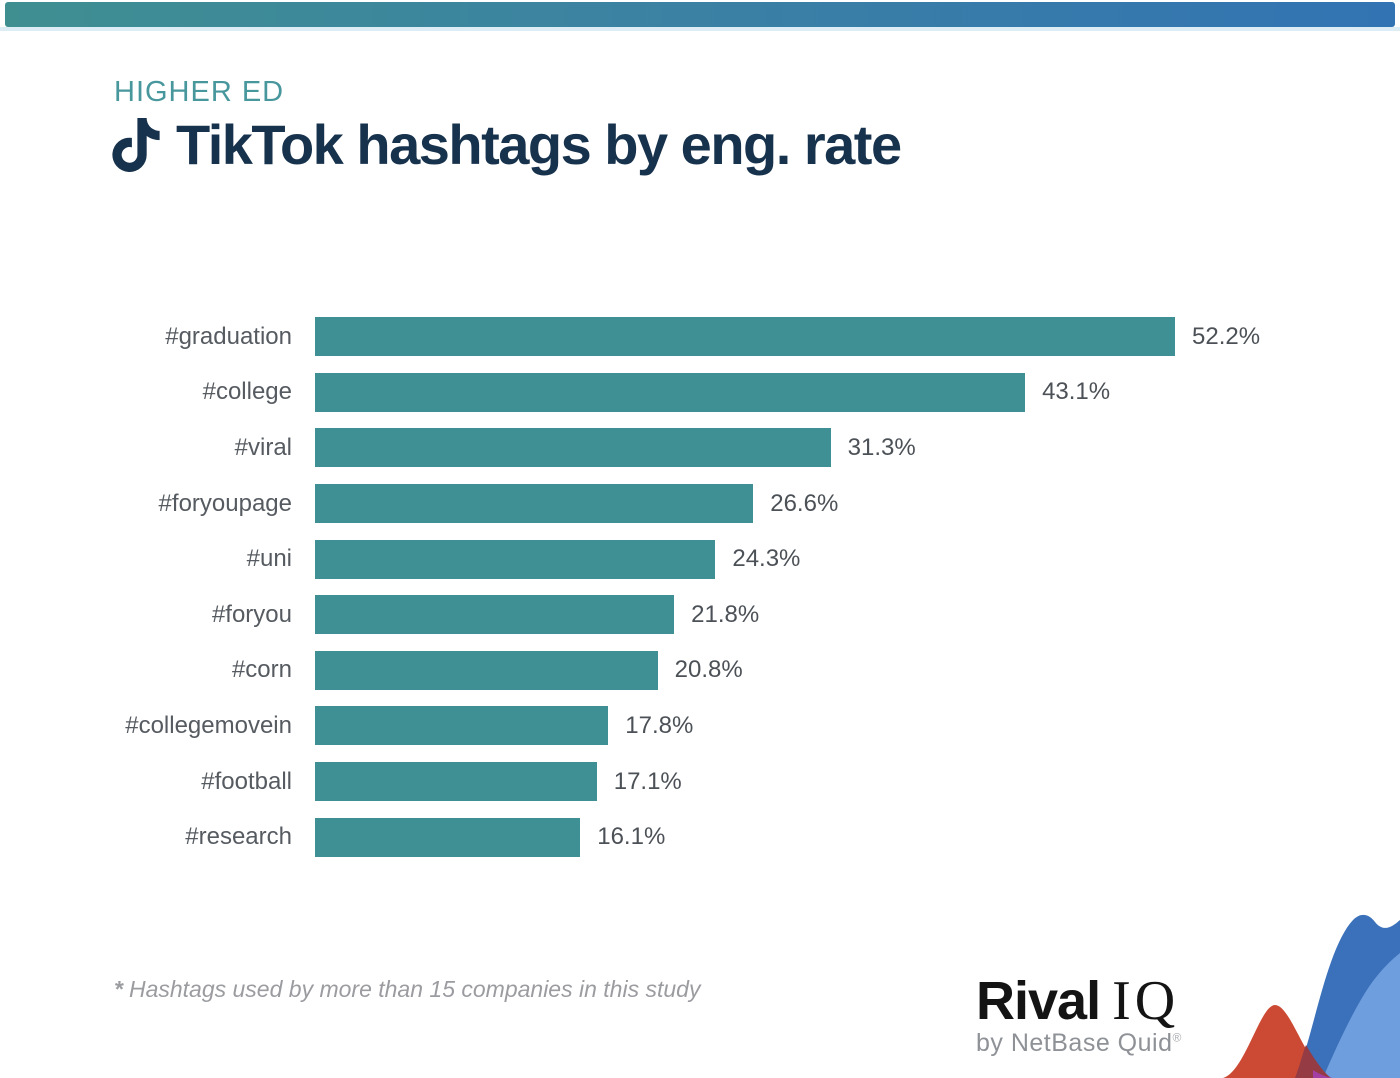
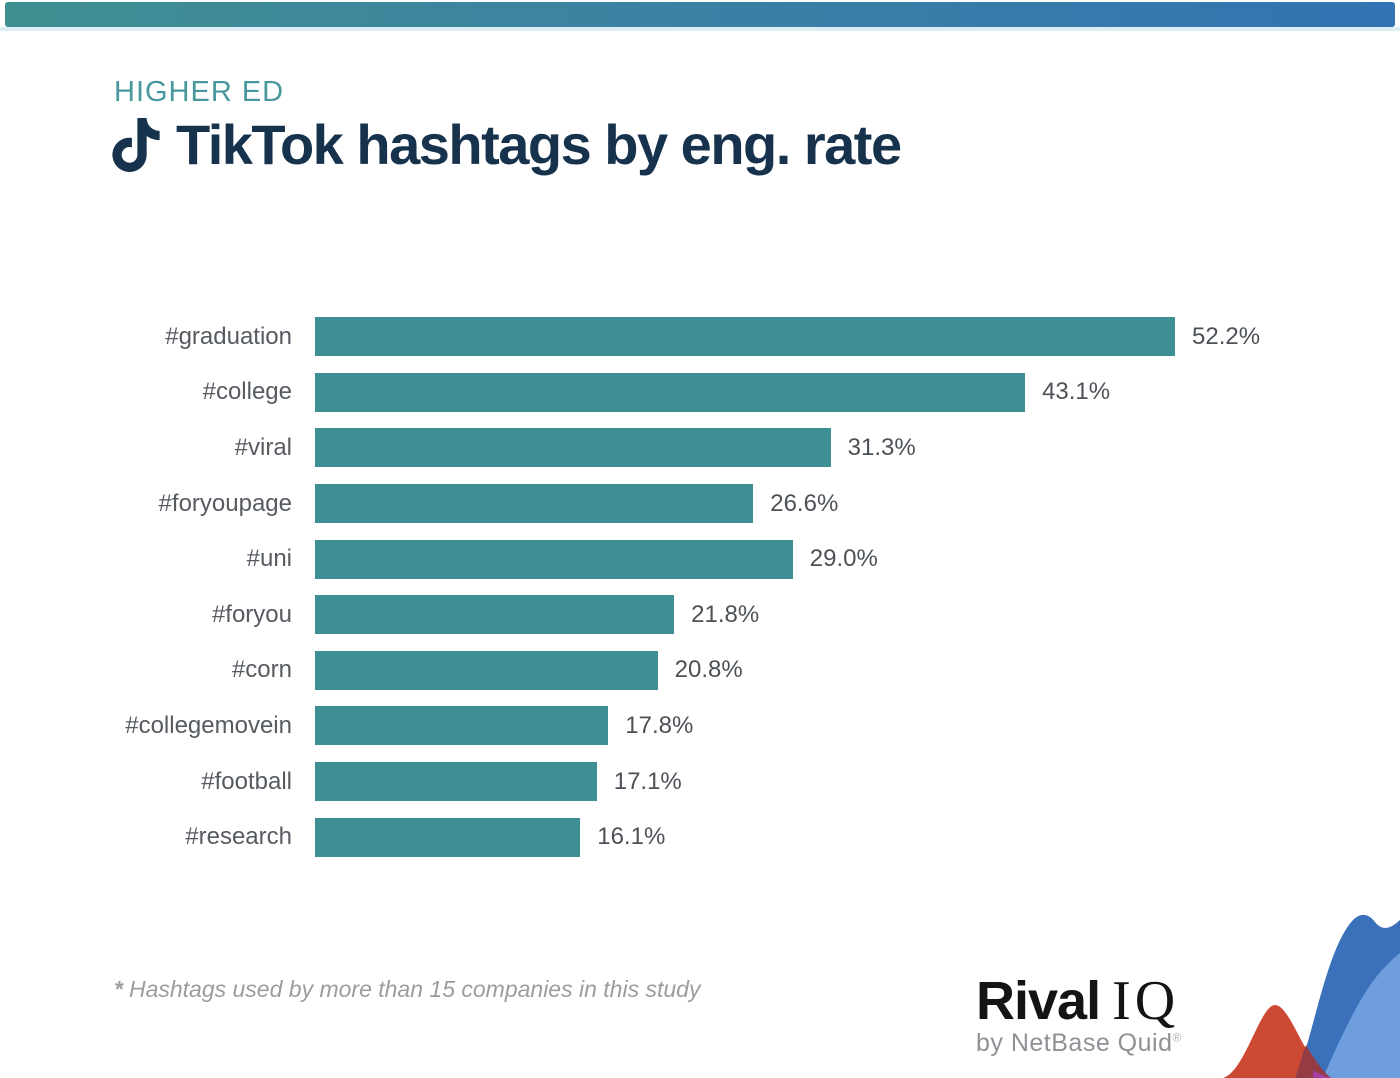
#uni: 24.3% -> 29.0%
